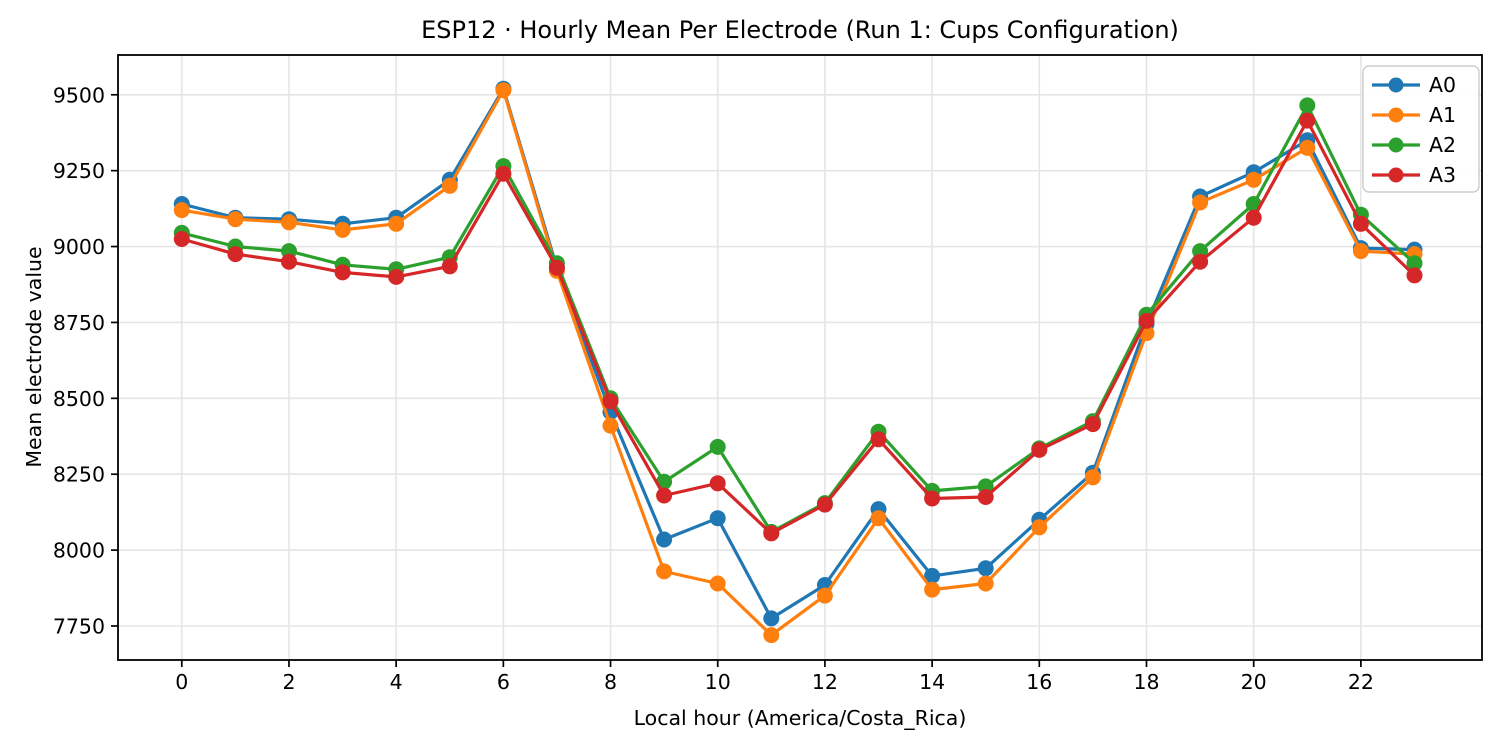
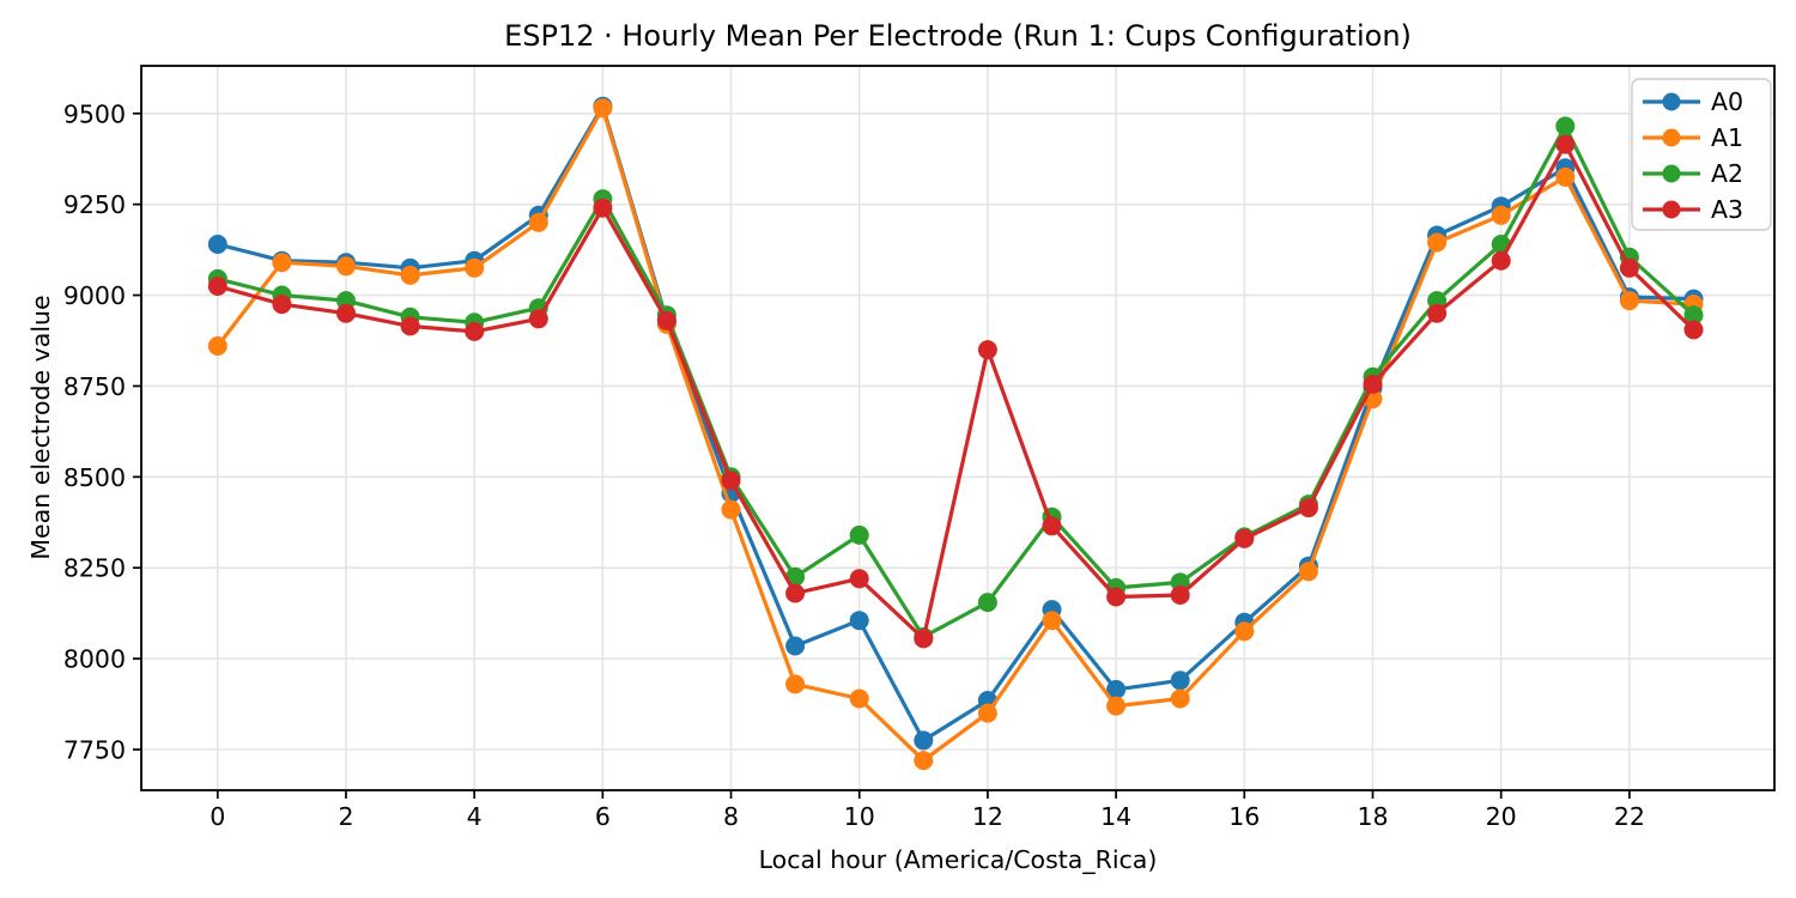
A1/0: 9120 -> 8860
A3/12: 8150 -> 8850
